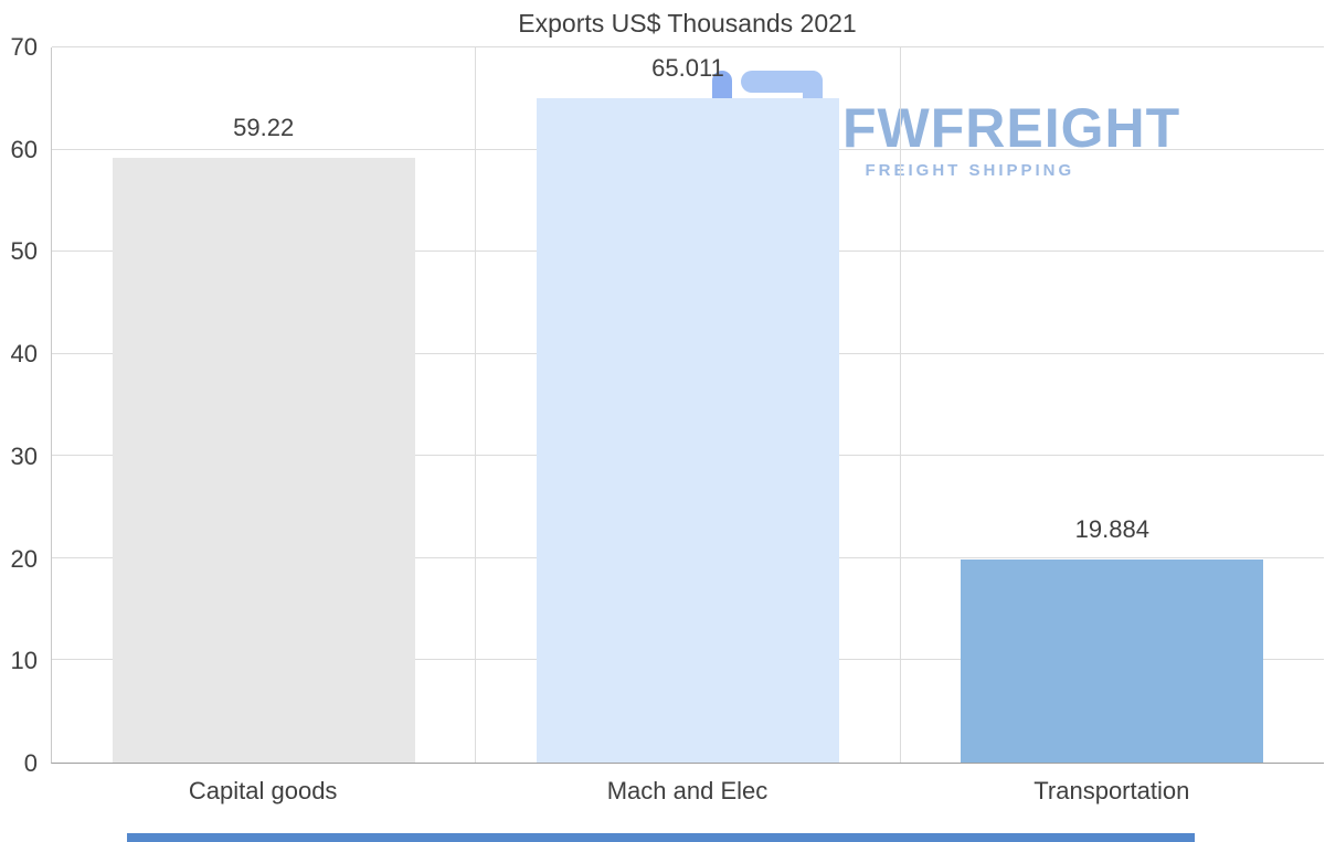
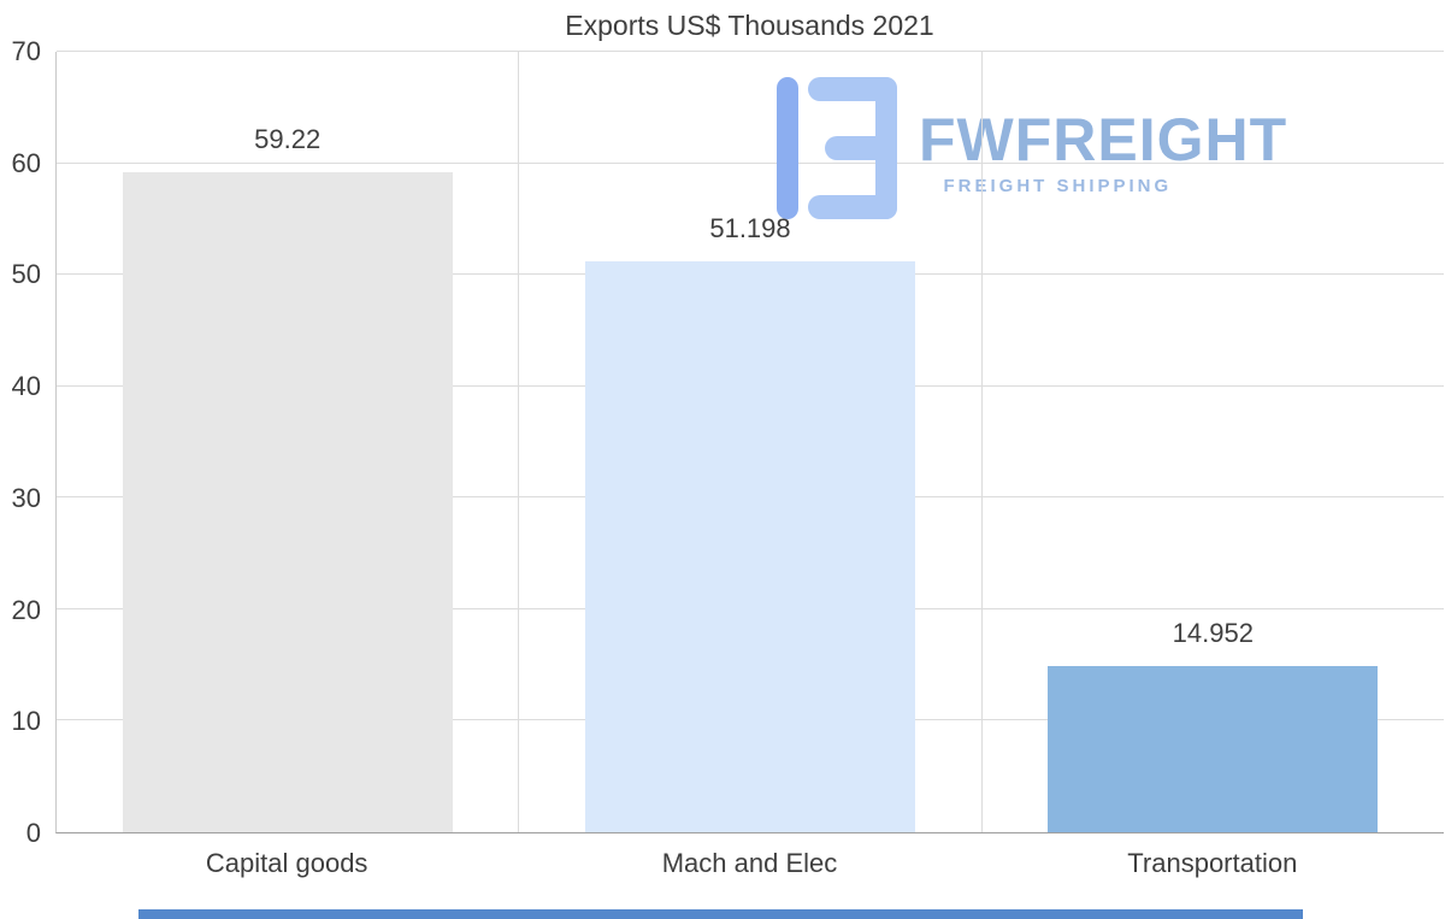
Mach and Elec: 65.011 -> 51.198
Transportation: 19.884 -> 14.952
